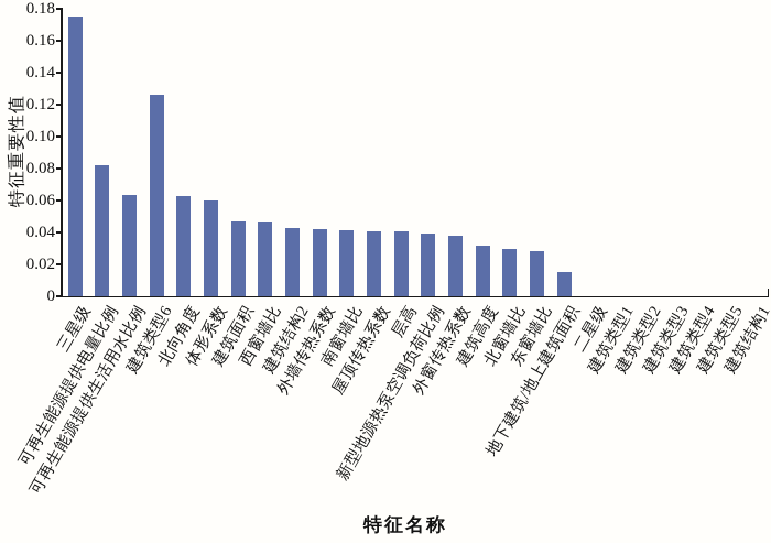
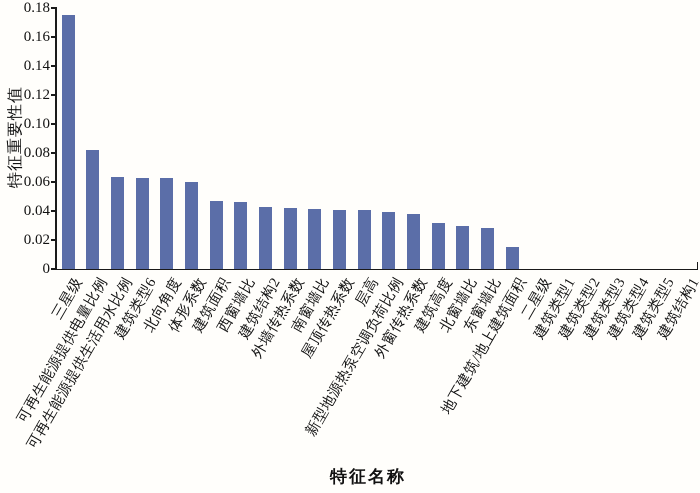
建筑类型6: 0.126 -> 0.063
